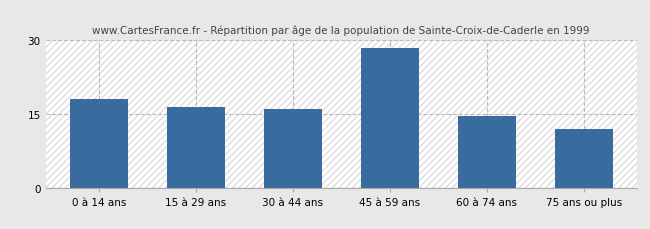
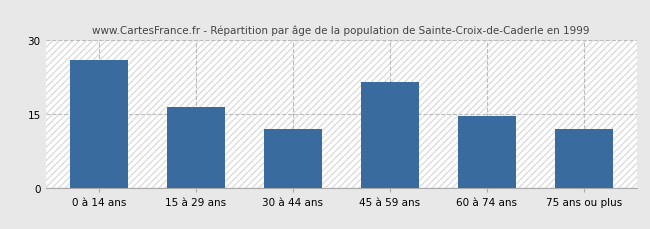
0 à 14 ans: 18.0 -> 26.0
30 à 44 ans: 16.0 -> 12.0
45 à 59 ans: 28.5 -> 21.5
